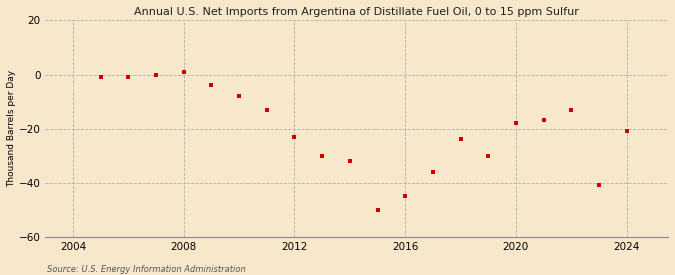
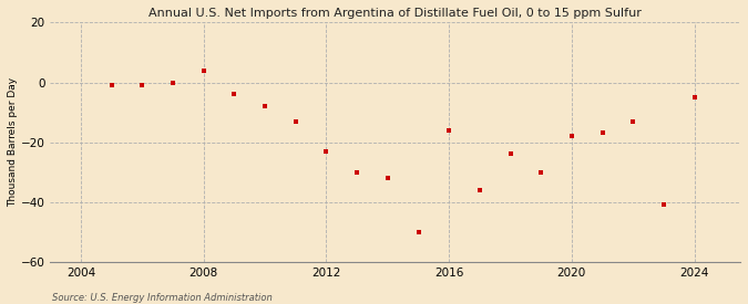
2008: 1 -> 4
2016: -45 -> -16
2024: -21 -> -5
